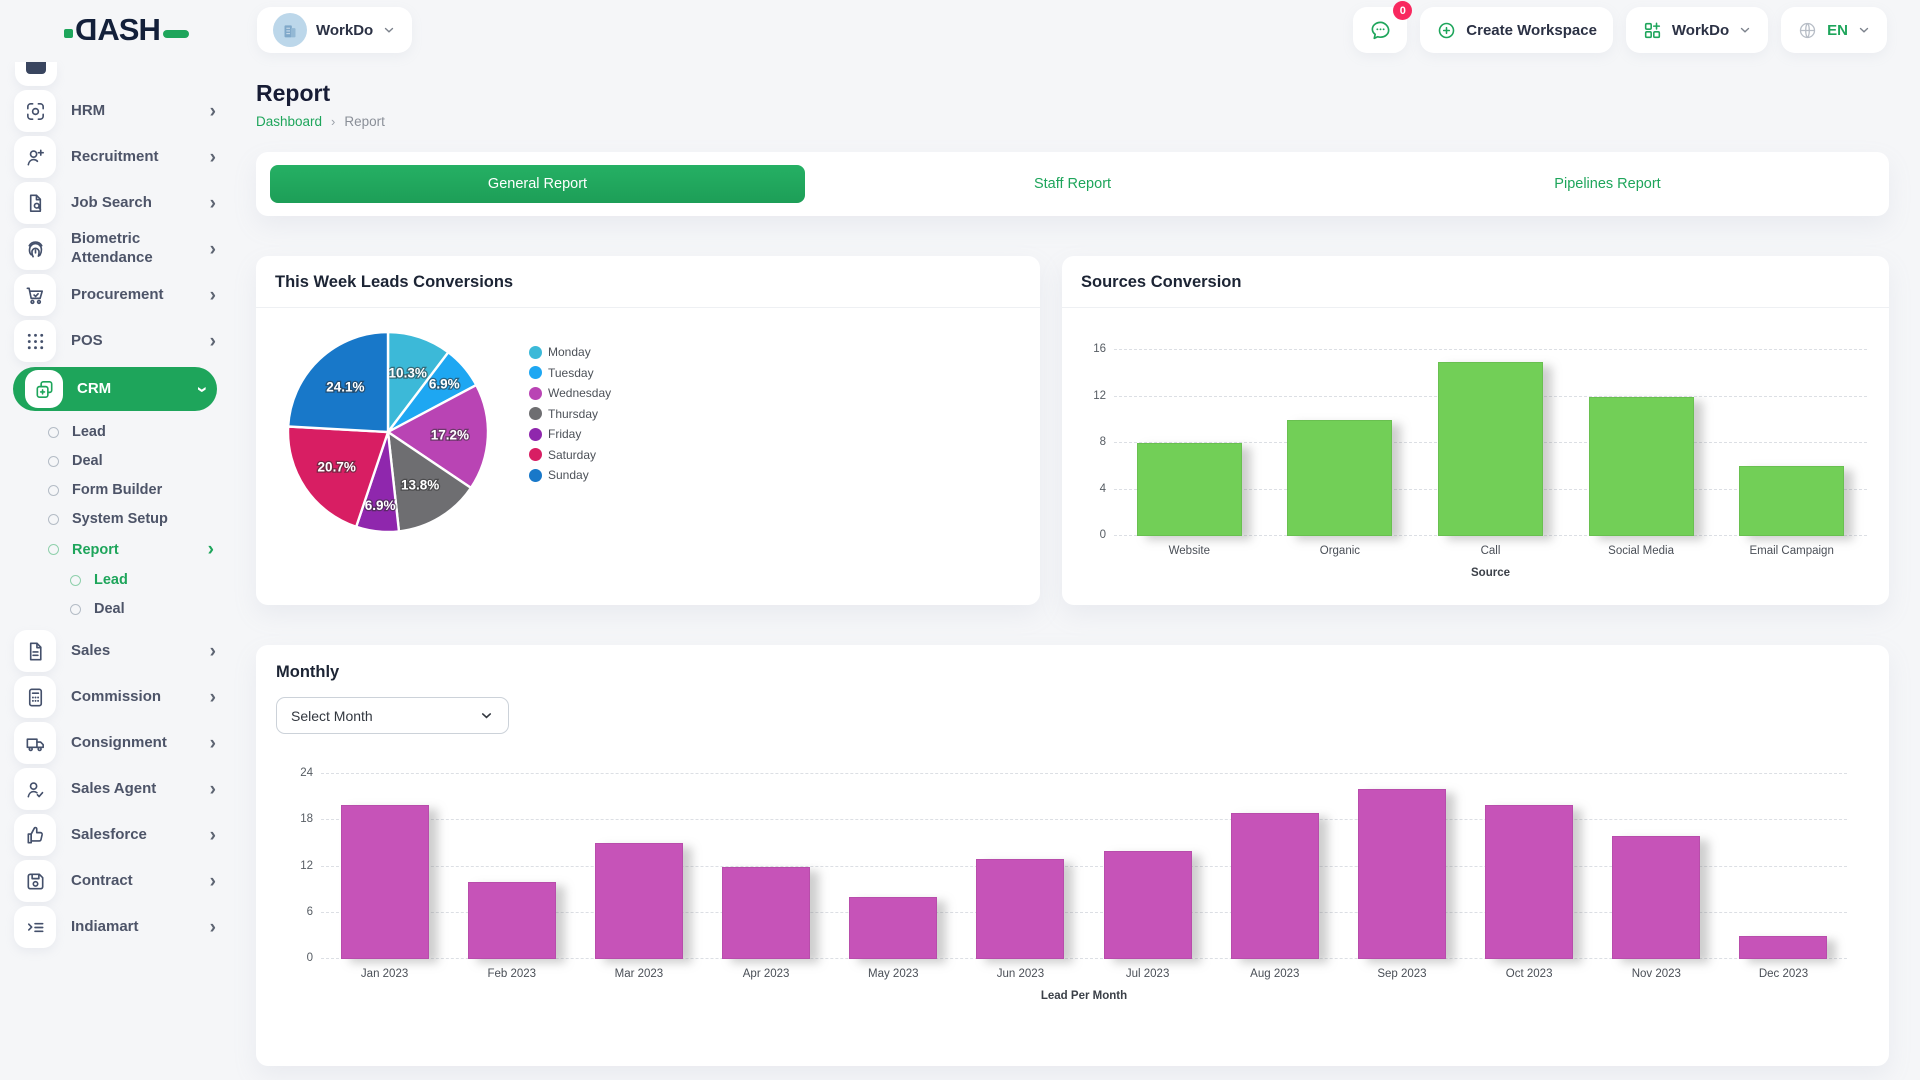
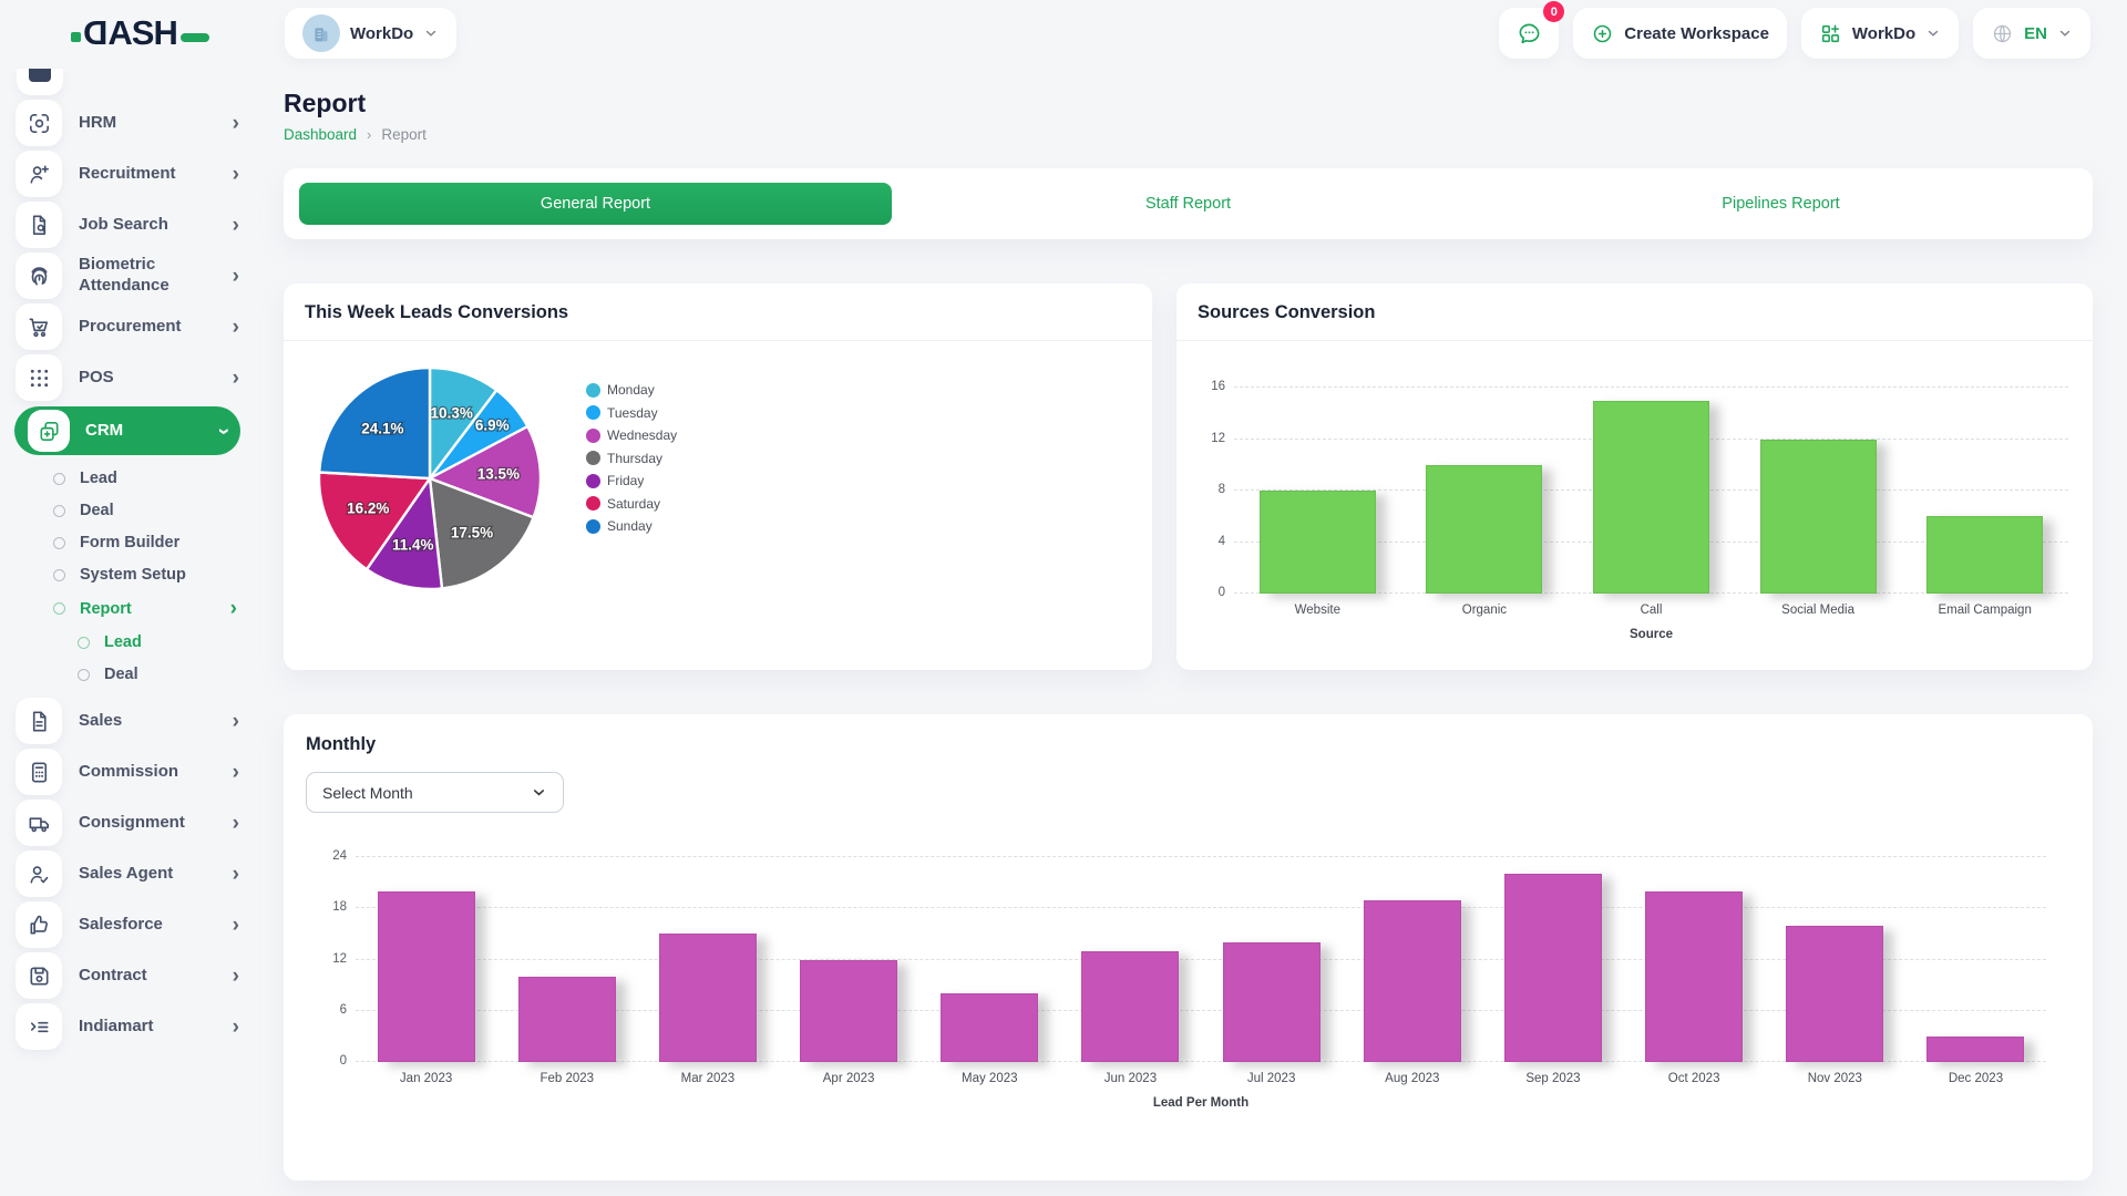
This Week Leads Conversions/Wednesday: 17.2% -> 13.5%
This Week Leads Conversions/Thursday: 13.8% -> 17.5%
This Week Leads Conversions/Friday: 6.9% -> 11.4%
This Week Leads Conversions/Saturday: 20.7% -> 16.2%
